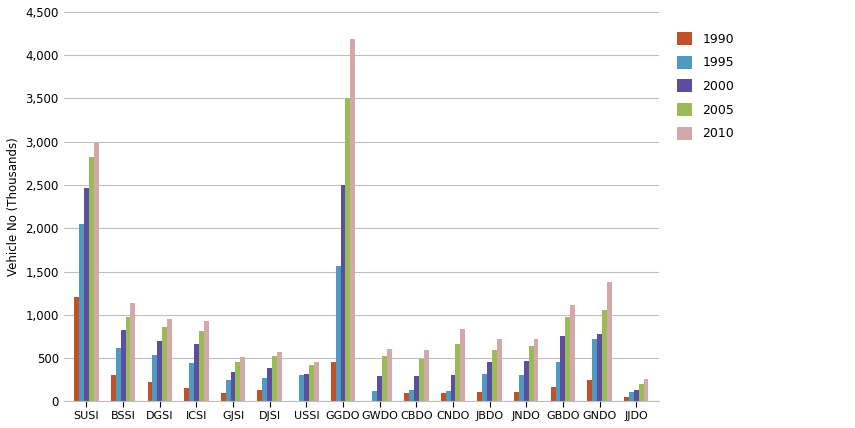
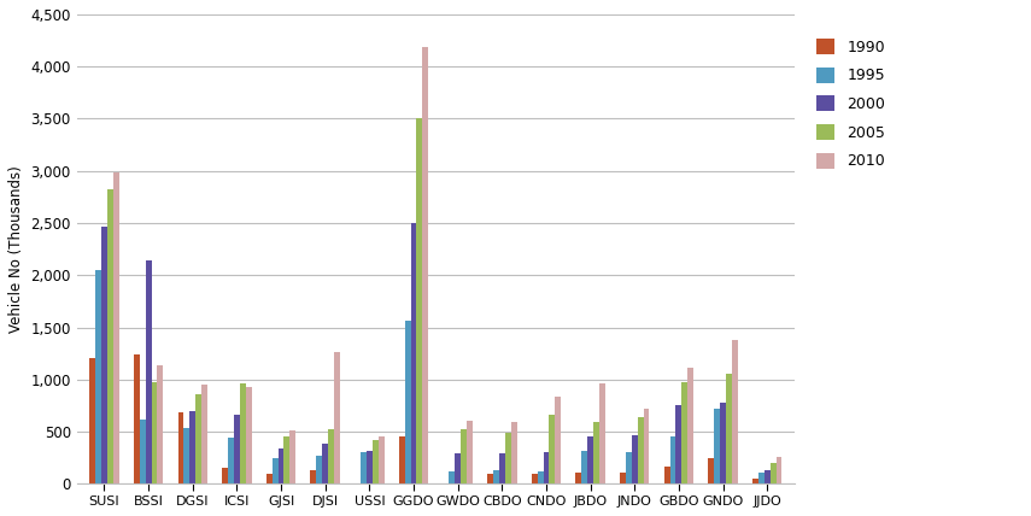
1990/BSSI: 300 -> 1,240
2000/BSSI: 820 -> 2,140
1990/DGSI: 220 -> 680
2005/ICSI: 810 -> 960
2010/DJSI: 570 -> 1,260
2010/JBDO: 720 -> 960
